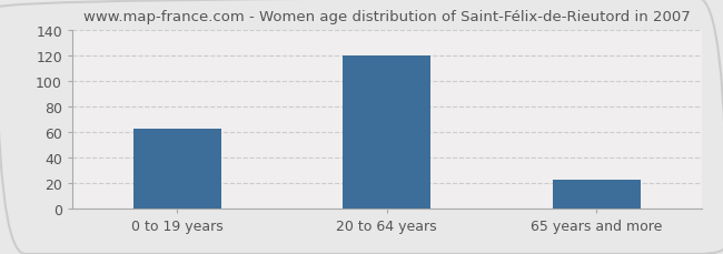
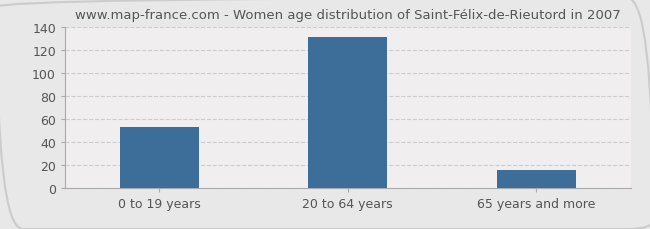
0 to 19 years: 62 -> 53
20 to 64 years: 120 -> 131
65 years and more: 22 -> 15
